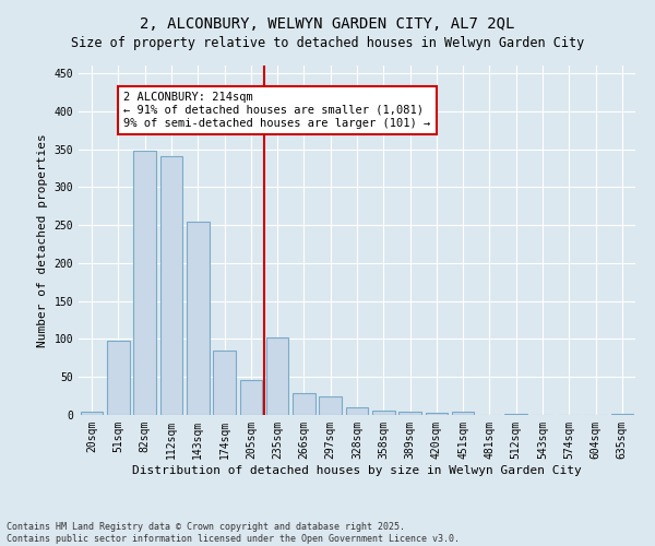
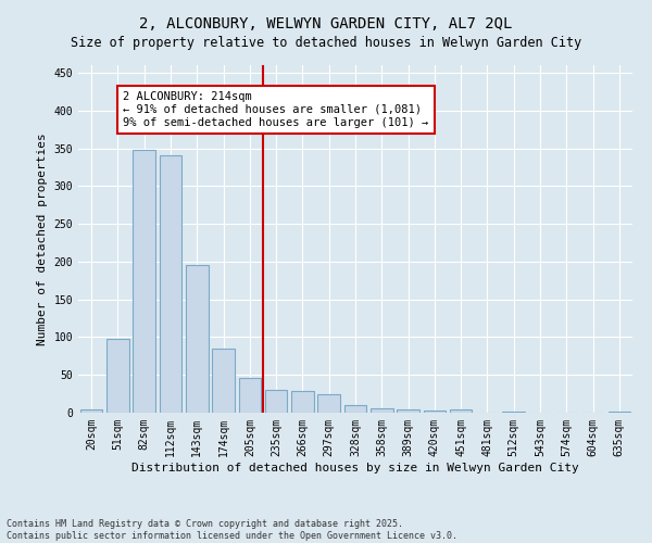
143sqm: 254 -> 196
235sqm: 102 -> 30
